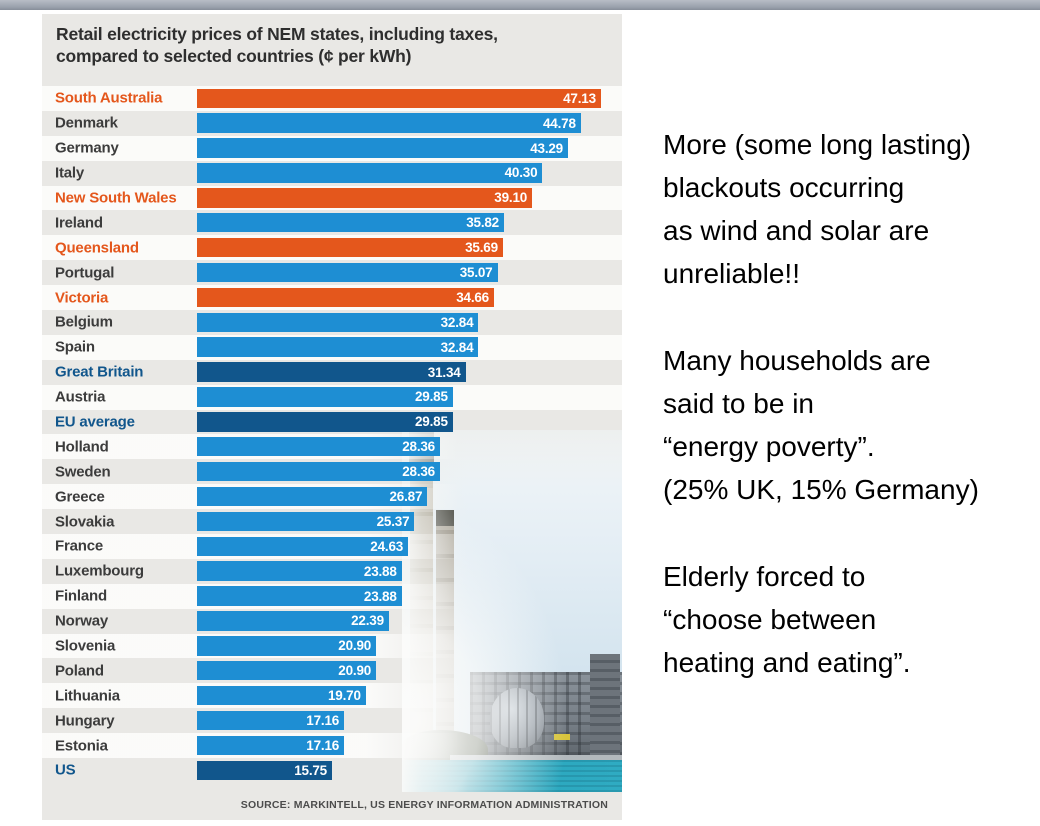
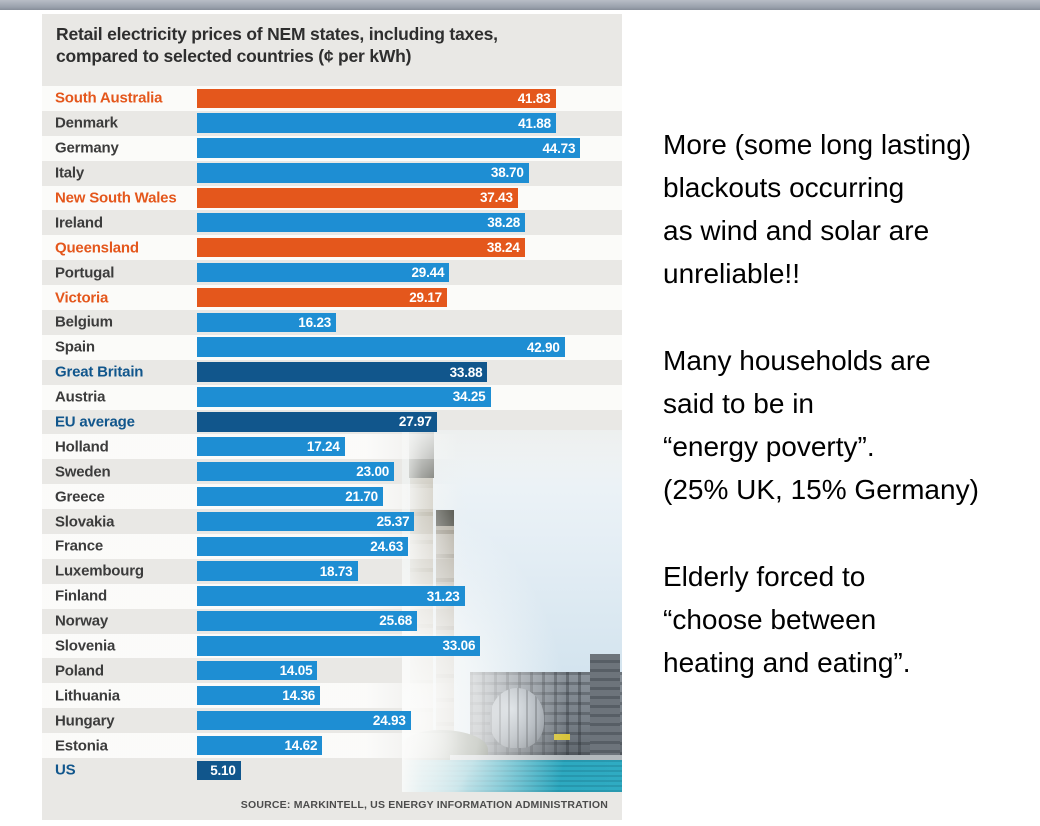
South Australia: 47.13 -> 41.83
Denmark: 44.78 -> 41.88
Germany: 43.29 -> 44.73
Italy: 40.30 -> 38.70
New South Wales: 39.10 -> 37.43
Ireland: 35.82 -> 38.28
Queensland: 35.69 -> 38.24
Portugal: 35.07 -> 29.44
Victoria: 34.66 -> 29.17
Belgium: 32.84 -> 16.23
Spain: 32.84 -> 42.90
Great Britain: 31.34 -> 33.88
Austria: 29.85 -> 34.25
EU average: 29.85 -> 27.97
Holland: 28.36 -> 17.24
Sweden: 28.36 -> 23.00
Greece: 26.87 -> 21.70
Luxembourg: 23.88 -> 18.73
Finland: 23.88 -> 31.23
Norway: 22.39 -> 25.68
Slovenia: 20.90 -> 33.06
Poland: 20.90 -> 14.05
Lithuania: 19.70 -> 14.36
Hungary: 17.16 -> 24.93
Estonia: 17.16 -> 14.62
US: 15.75 -> 5.10
